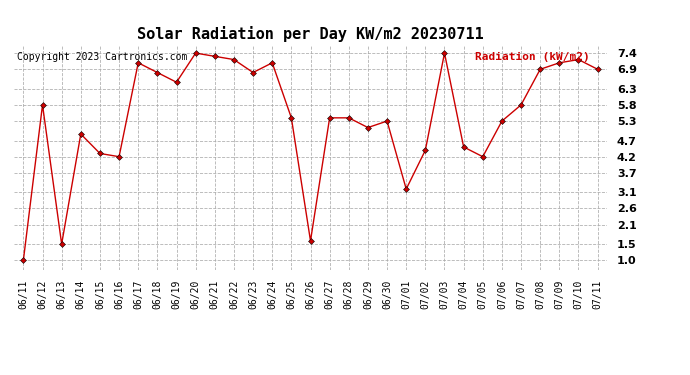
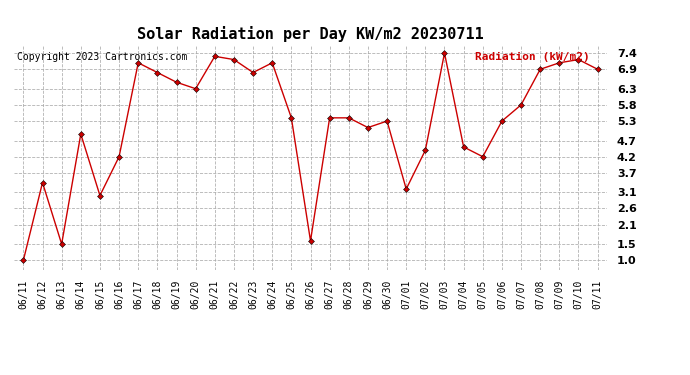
06/12: 5.8 -> 3.4
06/15: 4.3 -> 3.0
06/20: 7.4 -> 6.3
